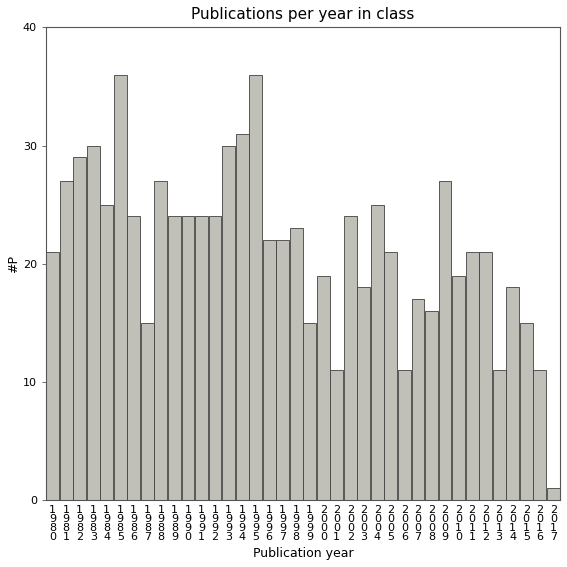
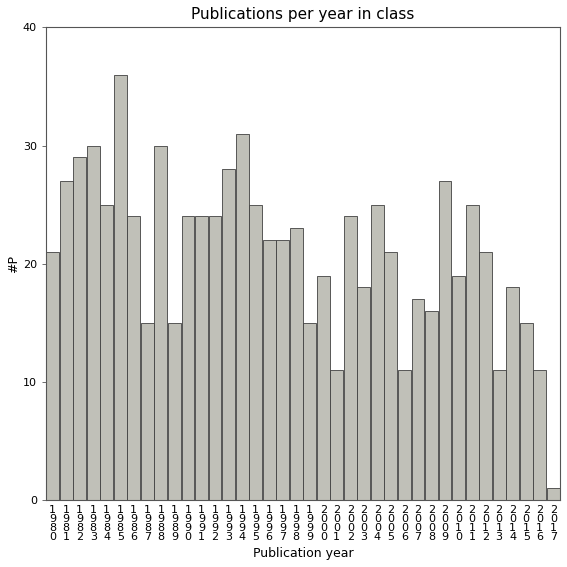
1 9 8 8: 27 -> 30
1 9 8 9: 24 -> 15
1 9 9 3: 30 -> 28
1 9 9 5: 36 -> 25
2 0 1 1: 21 -> 25
